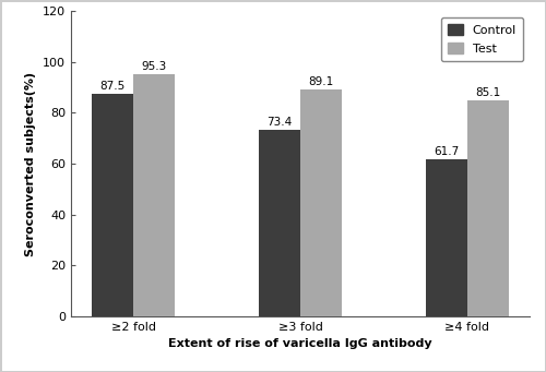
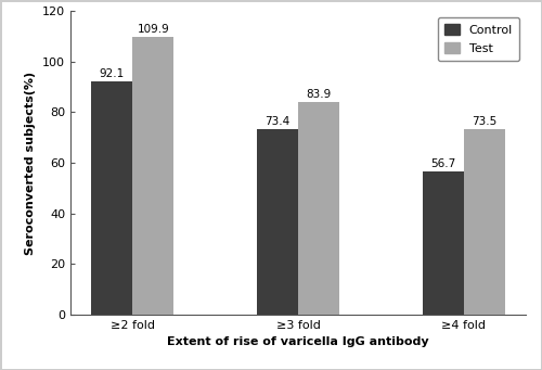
Control/≥2 fold: 87.5 -> 92.1
Test/≥2 fold: 95.3 -> 109.9
Test/≥3 fold: 89.1 -> 83.9
Control/≥4 fold: 61.7 -> 56.7
Test/≥4 fold: 85.1 -> 73.5
